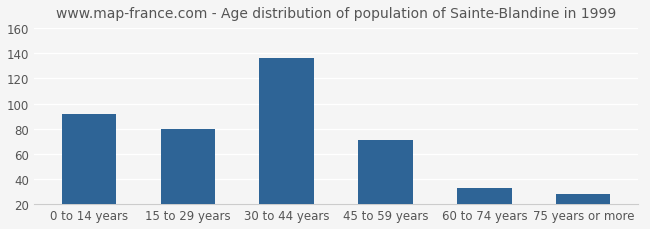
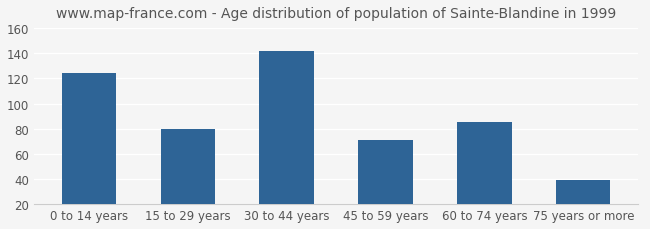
0 to 14 years: 92 -> 124
30 to 44 years: 136 -> 142
60 to 74 years: 33 -> 85
75 years or more: 28 -> 39
